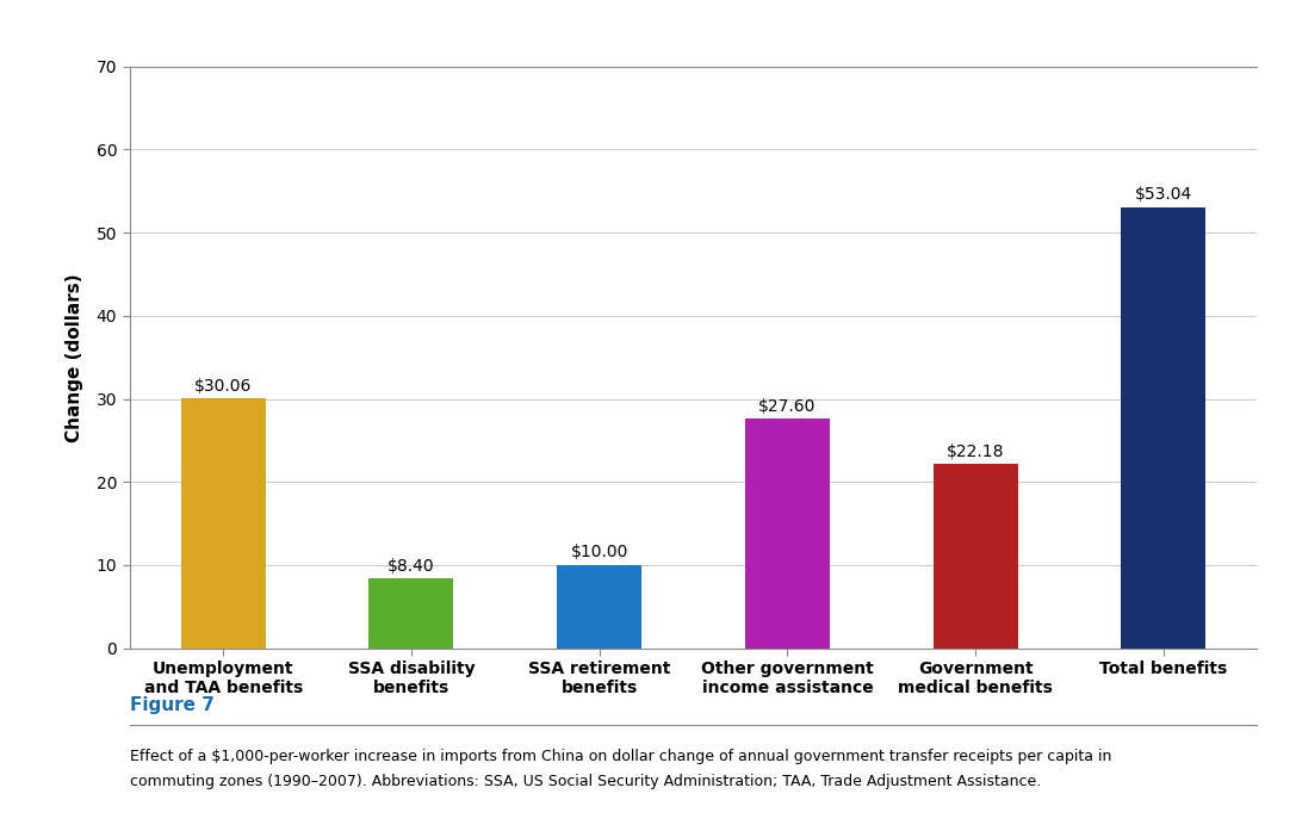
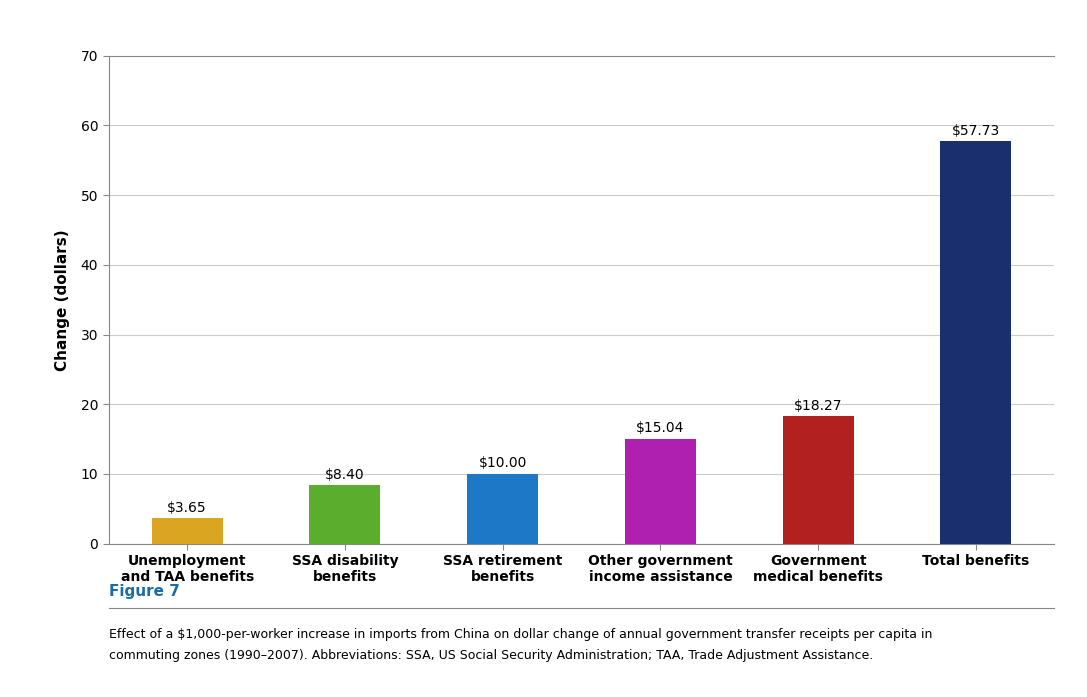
Unemployment and TAA benefits: $30.06 -> $3.65
Other government income assistance: $27.60 -> $15.04
Government medical benefits: $22.18 -> $18.27
Total benefits: $53.04 -> $57.73
